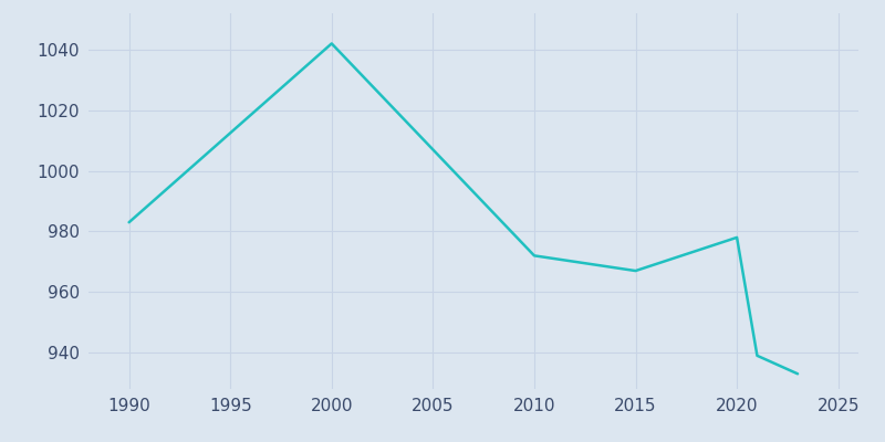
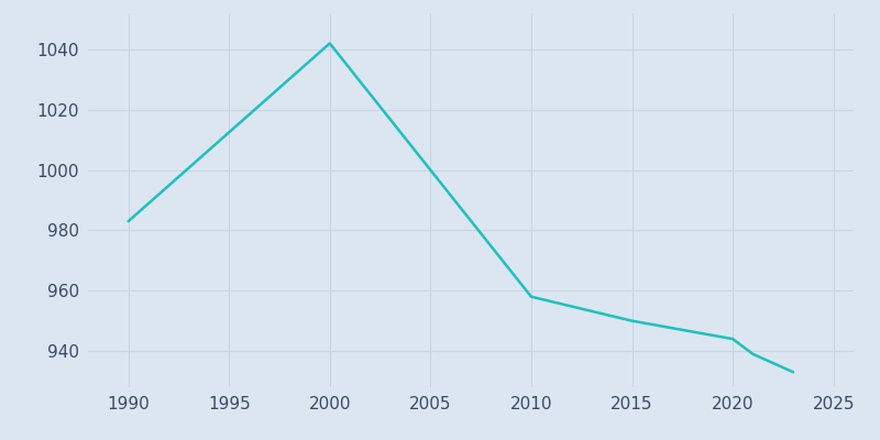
2010: 972 -> 958
2015: 967 -> 950
2020: 978 -> 944
